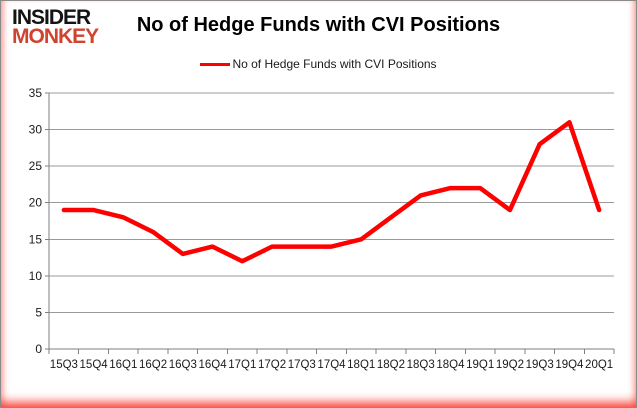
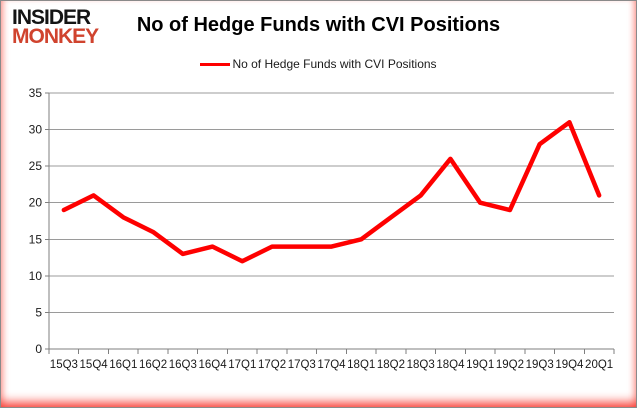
15Q4: 19 -> 21
18Q4: 22 -> 26
19Q1: 22 -> 20
20Q1: 19 -> 21
